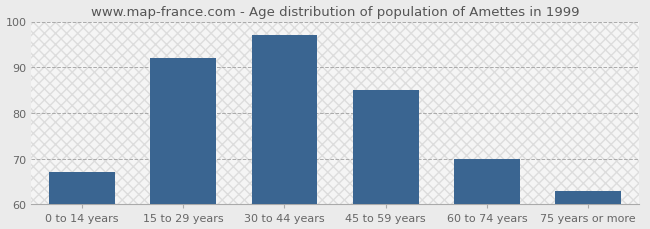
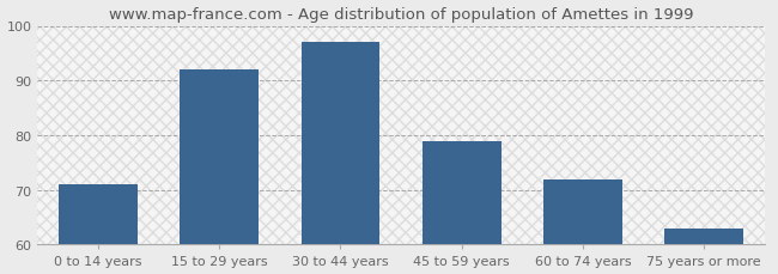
0 to 14 years: 67 -> 71
45 to 59 years: 85 -> 79
60 to 74 years: 70 -> 72
